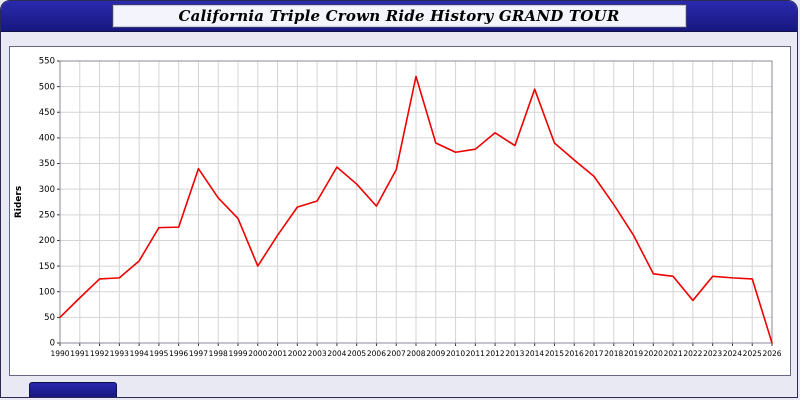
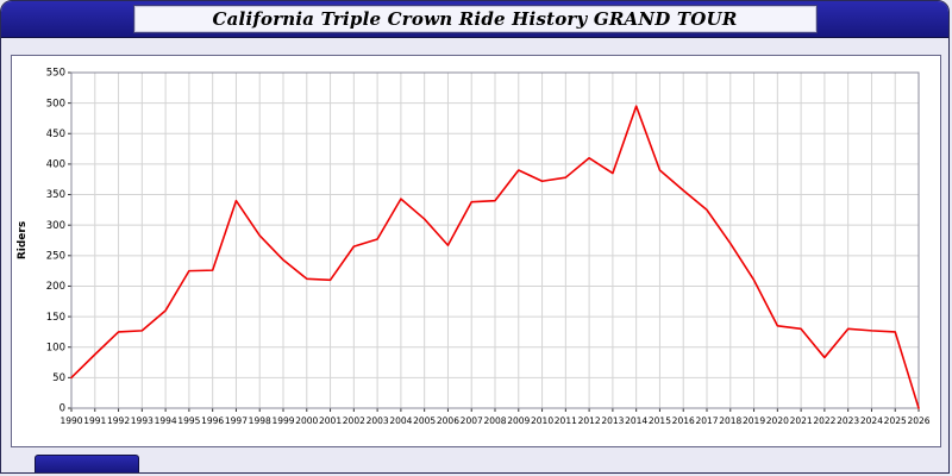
2000: 150 -> 210
2008: 520 -> 340
